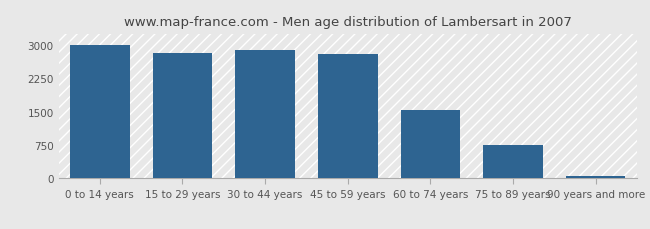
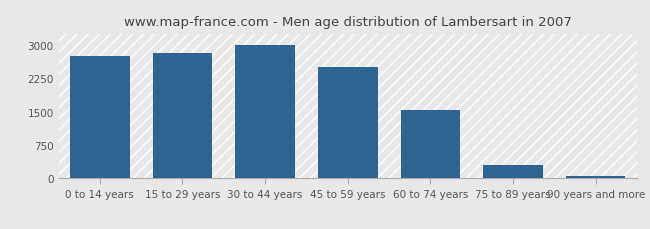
0 to 14 years: 2990 -> 2750
30 to 44 years: 2880 -> 3000
45 to 59 years: 2800 -> 2500
75 to 89 years: 750 -> 300
